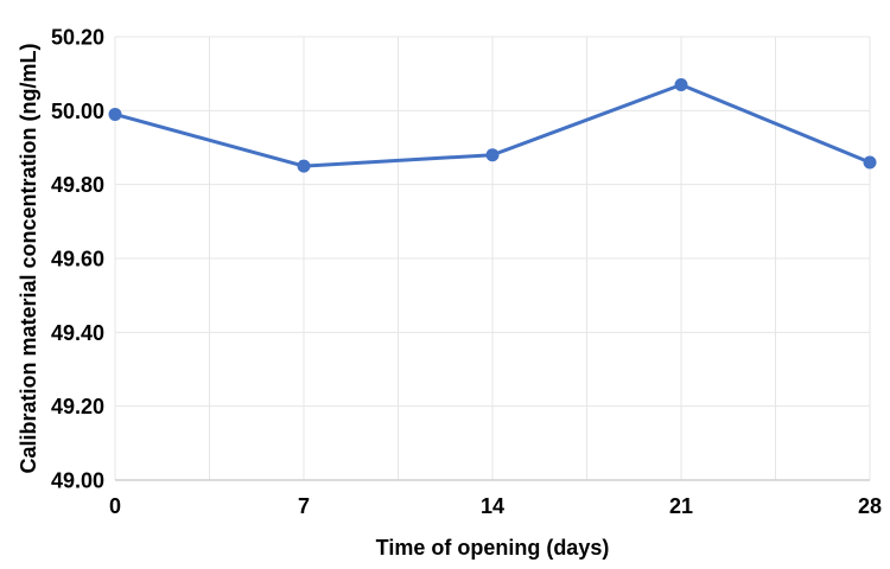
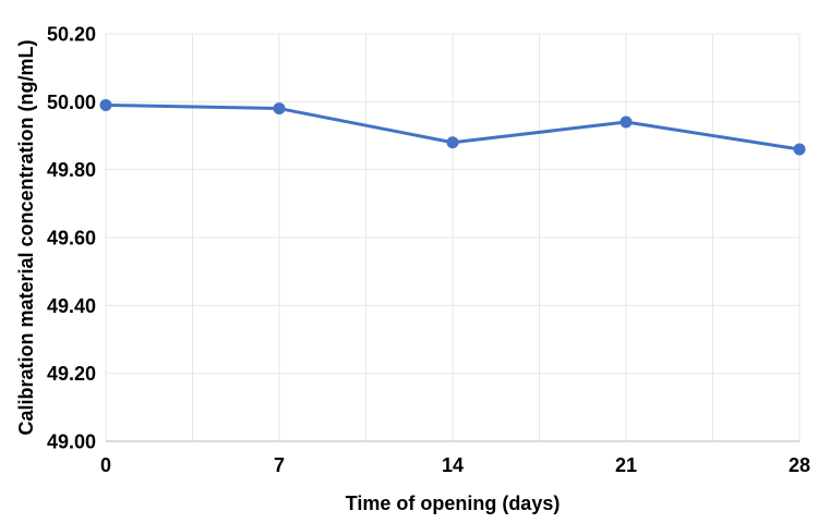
7: 49.85 -> 49.98
21: 50.07 -> 49.94
